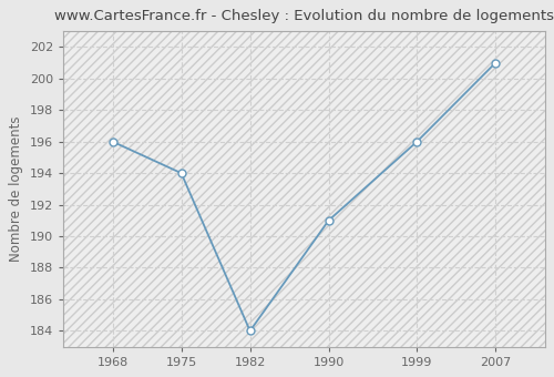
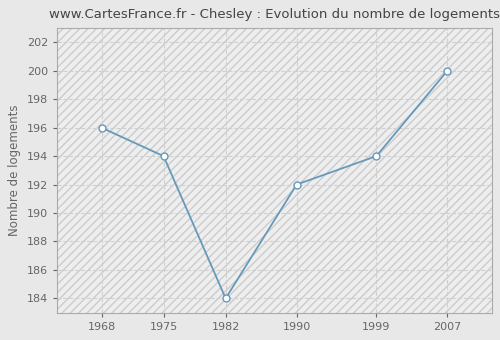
1990: 191 -> 192
1999: 196 -> 194
2007: 201 -> 200
